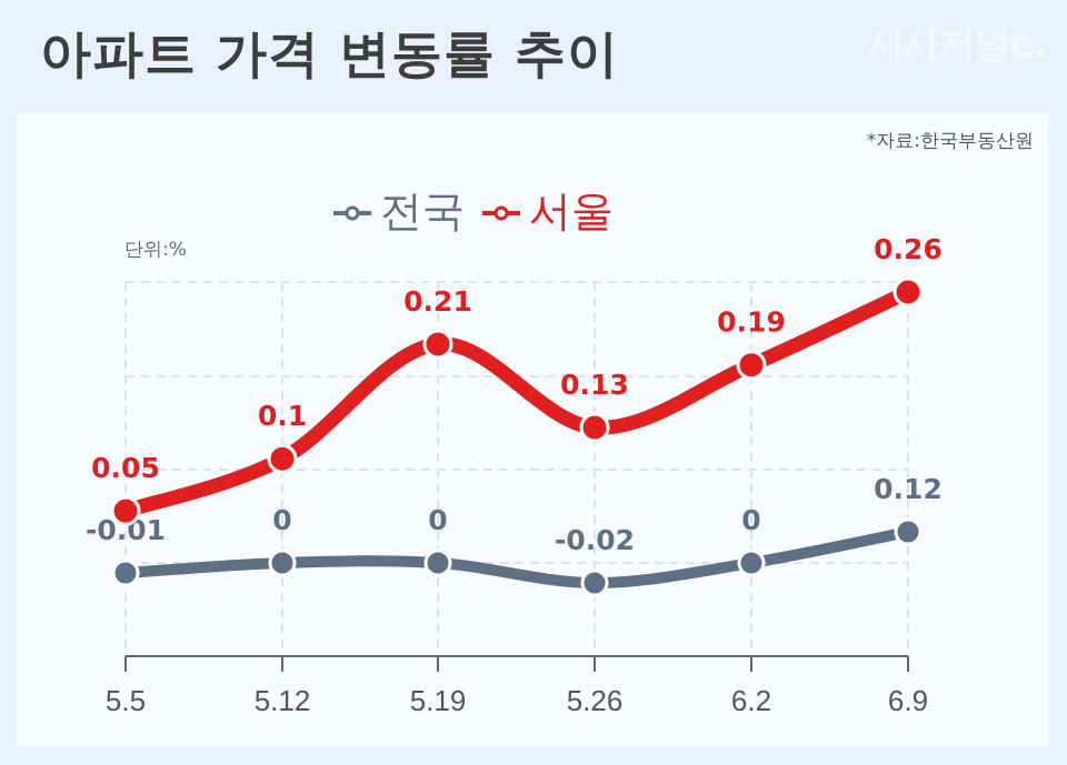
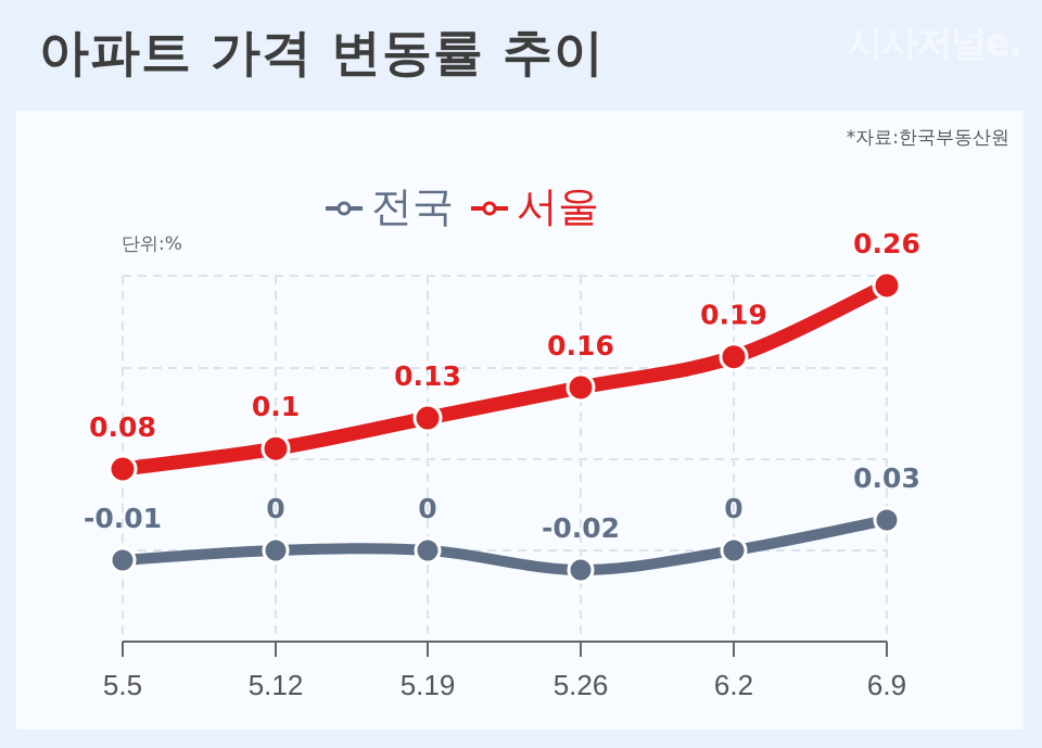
서울/5.5: 0.05 -> 0.08
서울/5.19: 0.21 -> 0.13
서울/5.26: 0.13 -> 0.16
전국/6.9: 0.12 -> 0.03
